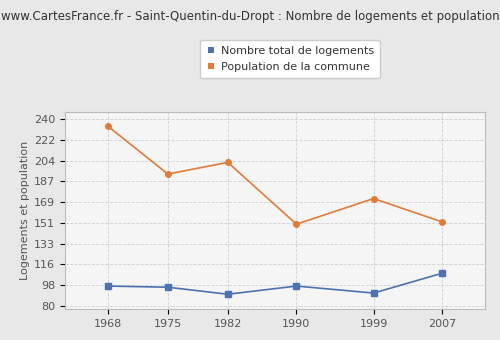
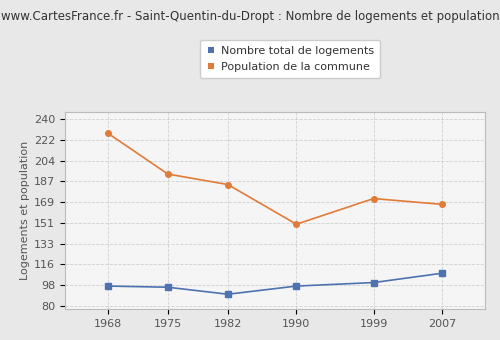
Population de la commune/1968: 234 -> 228
Population de la commune/1982: 203 -> 184
Nombre total de logements/1999: 91 -> 100
Population de la commune/2007: 152 -> 167
